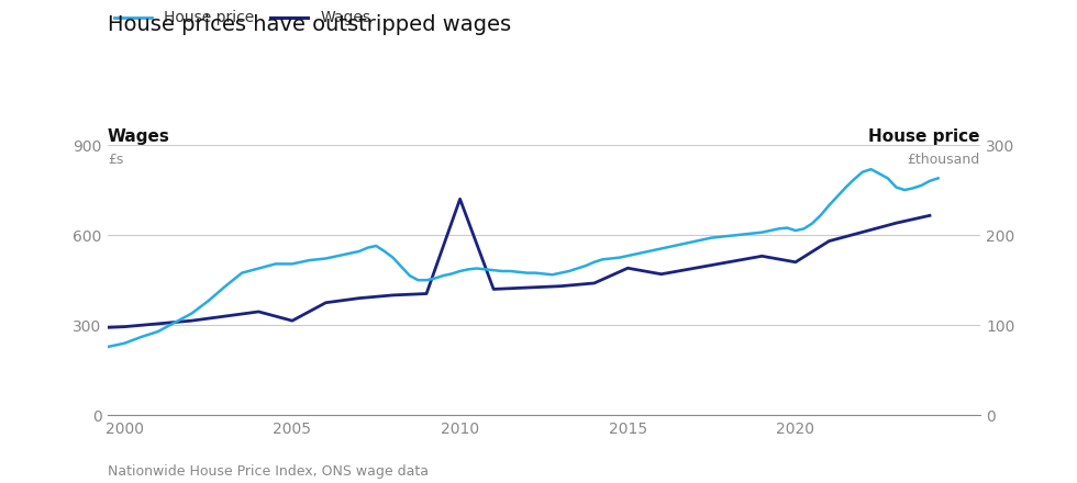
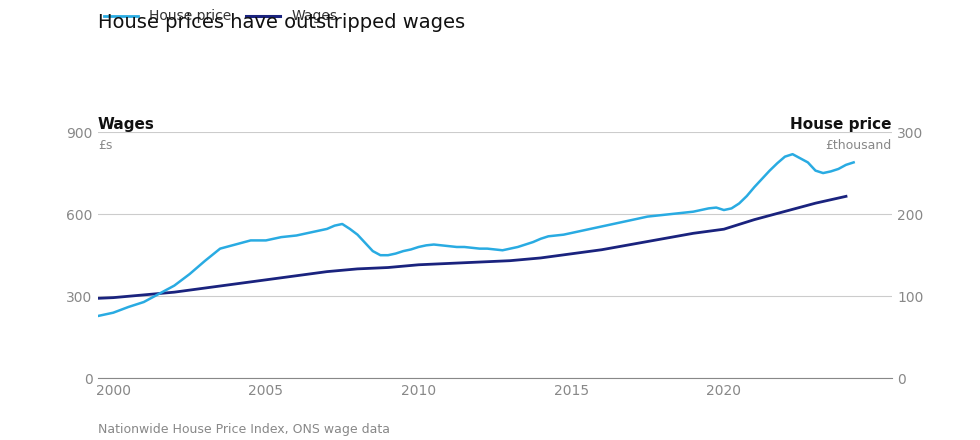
Wages/2005: 315 -> 360
Wages/2010: 720 -> 415
Wages/2015: 490 -> 455
Wages/2020: 510 -> 545
